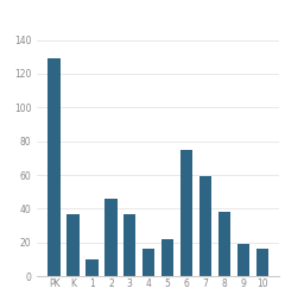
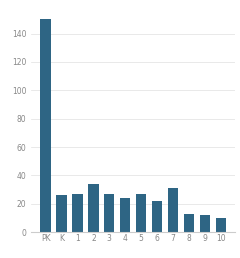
PK: 129 -> 150
K: 37 -> 26
1: 10 -> 27
2: 46 -> 34
3: 37 -> 27
4: 16 -> 24
5: 22 -> 27
6: 75 -> 22
7: 59 -> 31
8: 38 -> 13
9: 19 -> 12
10: 16 -> 10
